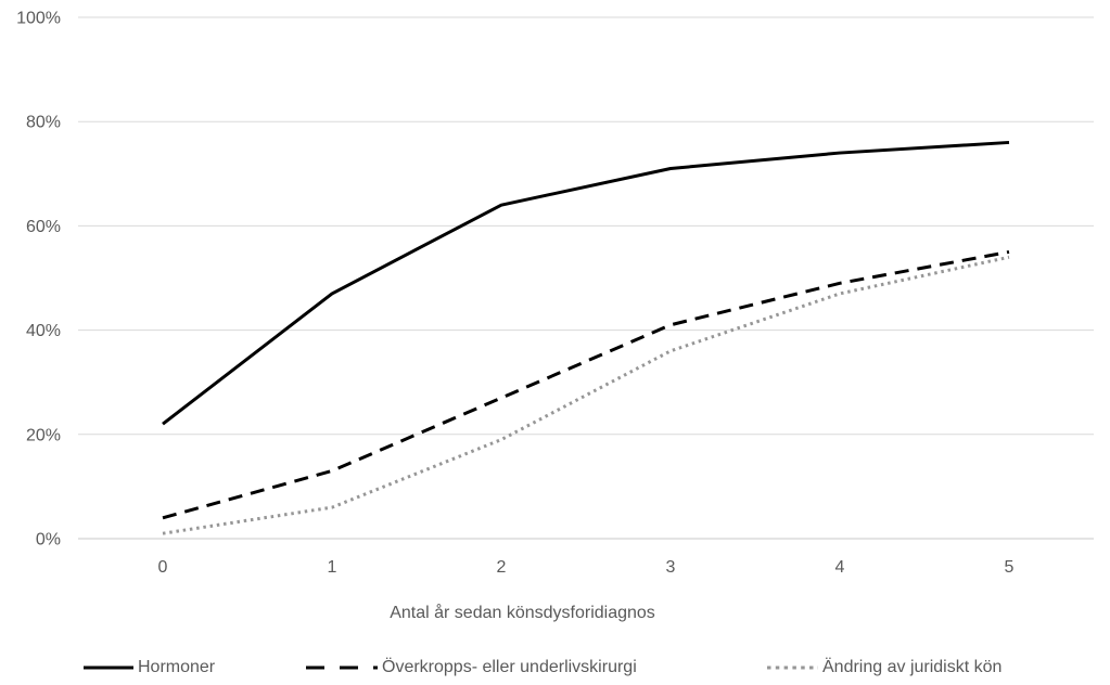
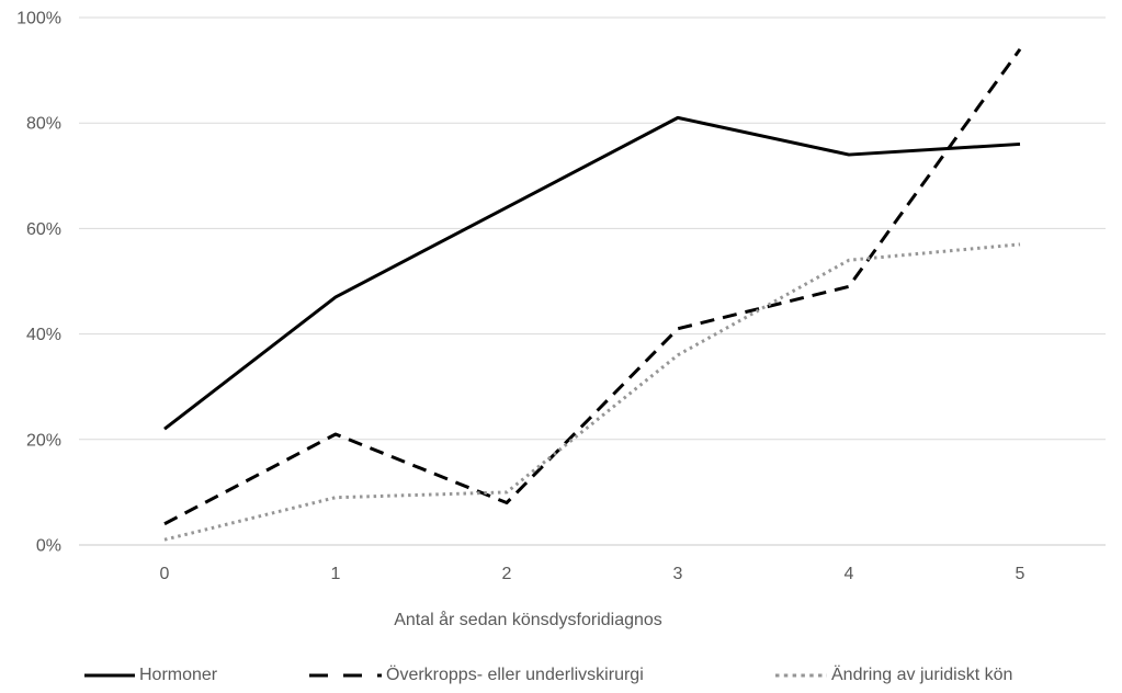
Överkropps- eller underlivskirurgi/1: 13% -> 21%
Ändring av juridiskt kön/1: 6% -> 9%
Överkropps- eller underlivskirurgi/2: 27% -> 8%
Ändring av juridiskt kön/2: 19% -> 10%
Hormoner/3: 71% -> 81%
Ändring av juridiskt kön/4: 47% -> 54%
Överkropps- eller underlivskirurgi/5: 55% -> 94%
Ändring av juridiskt kön/5: 54% -> 57%
